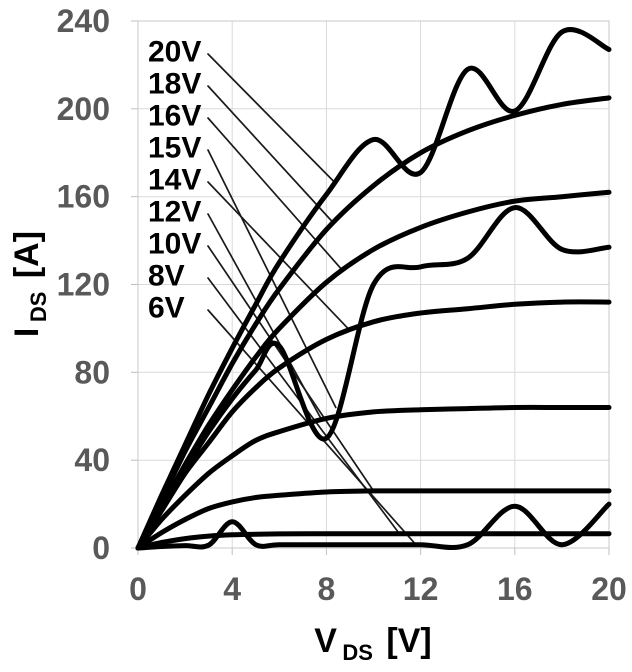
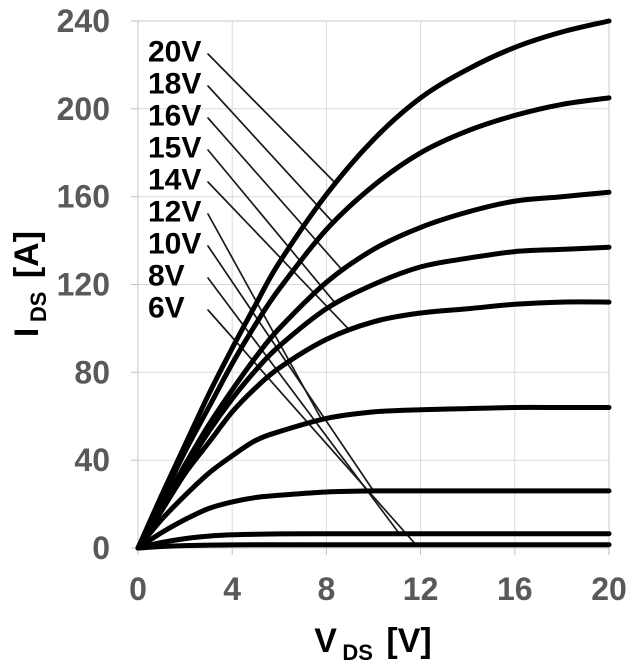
6V/4: 12 -> 1
15V/8: 50 -> 109
20V/12: 171 -> 205
20V/16: 199 -> 228
15V/16: 155 -> 135
6V/16: 19 -> 2
20V/20: 227 -> 240
6V/20: 20 -> 2
